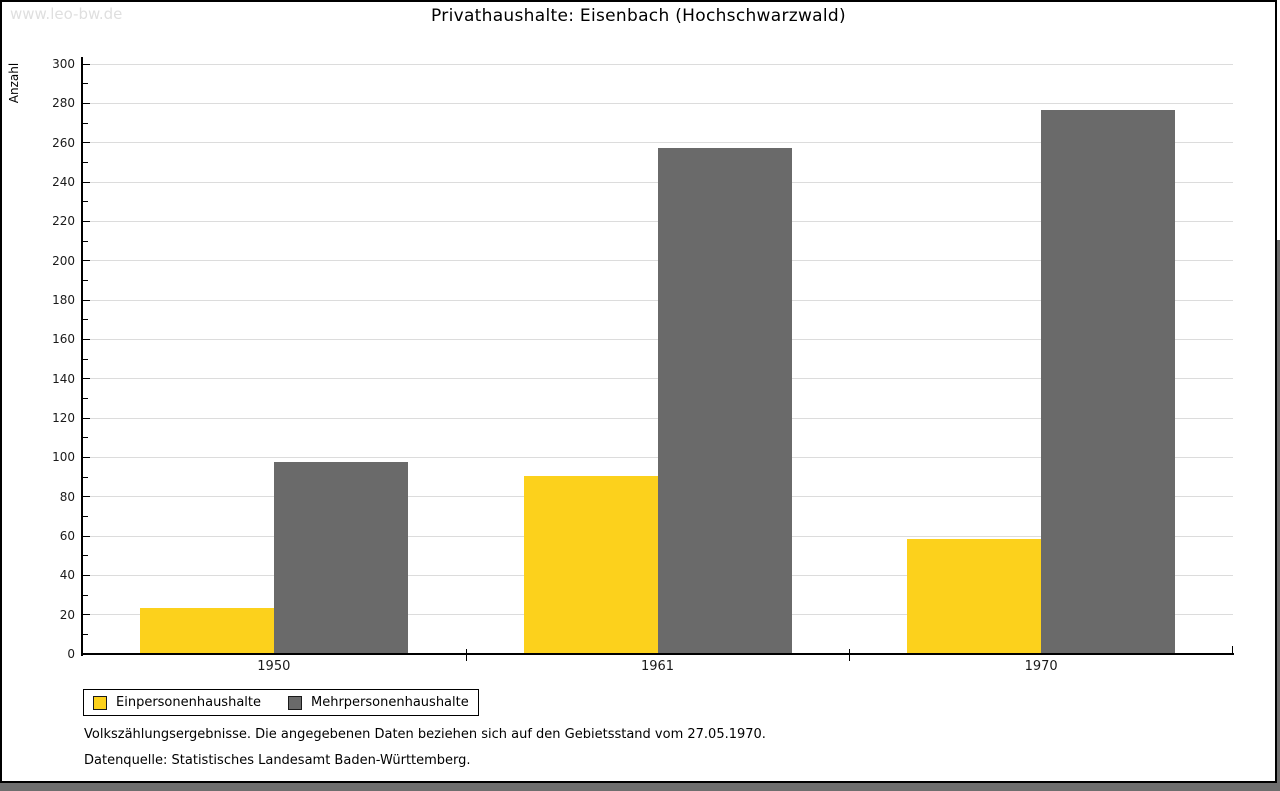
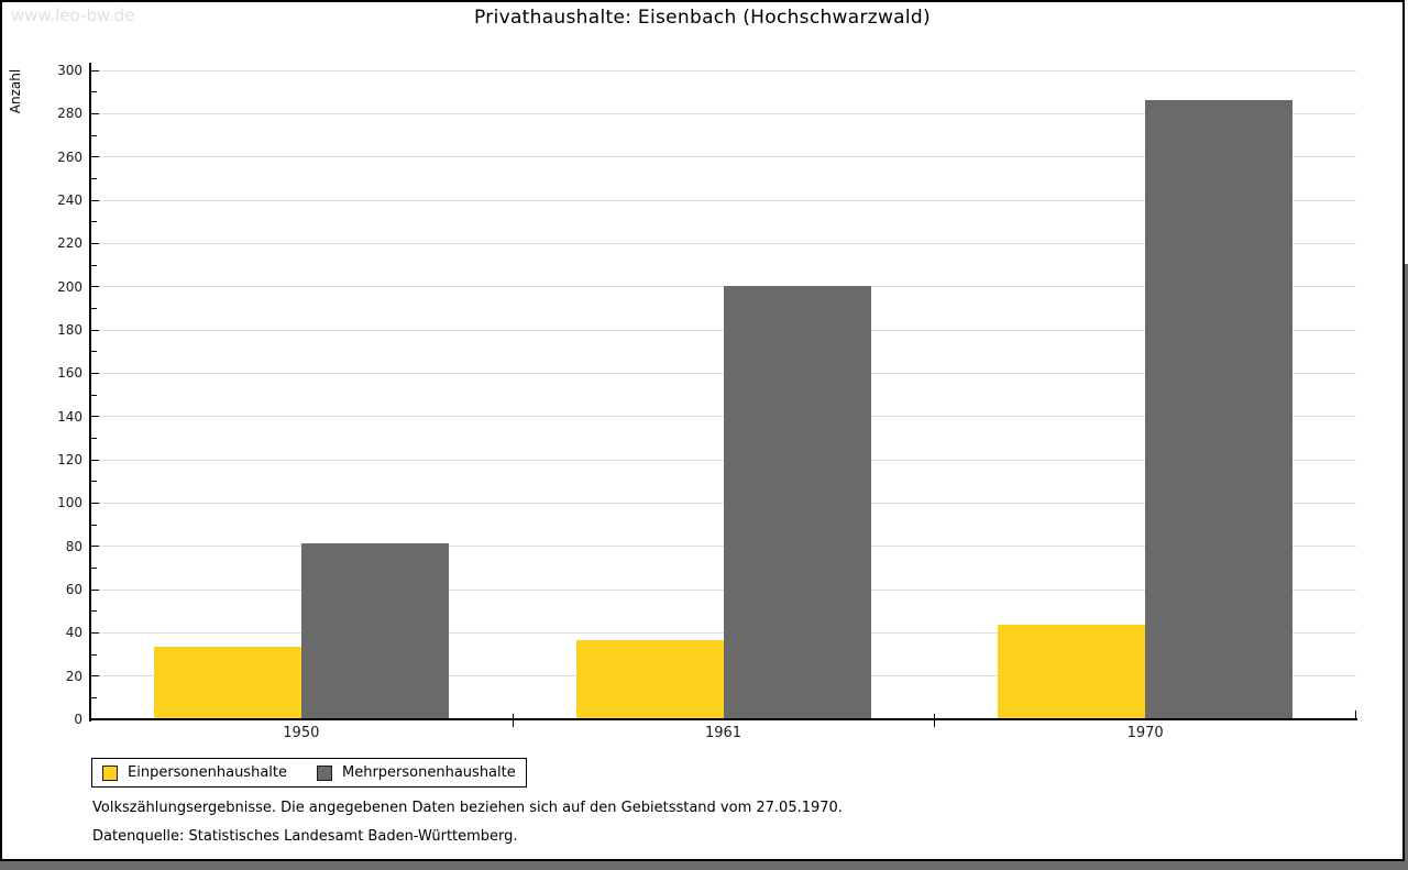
Einpersonenhaushalte/1950: 23 -> 33
Mehrpersonenhaushalte/1950: 97 -> 81
Einpersonenhaushalte/1961: 90 -> 36
Mehrpersonenhaushalte/1961: 257 -> 200
Einpersonenhaushalte/1970: 58 -> 43
Mehrpersonenhaushalte/1970: 276 -> 286
